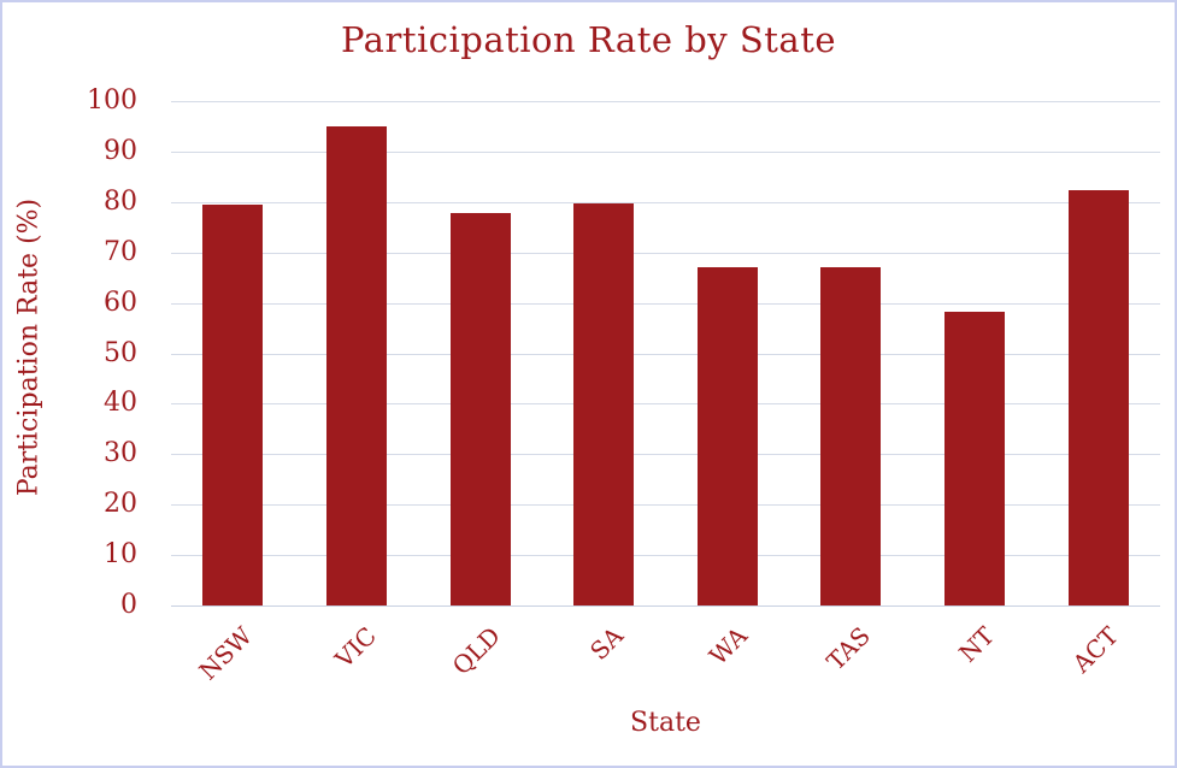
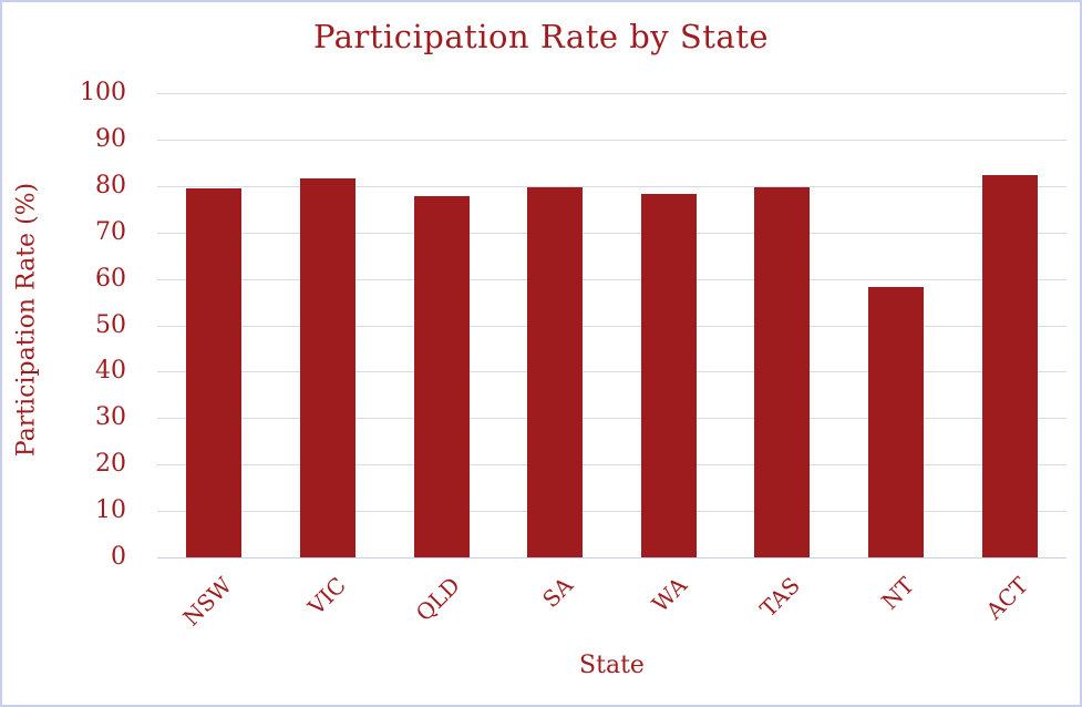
VIC: 95 -> 82
WA: 67 -> 78
TAS: 67 -> 80
